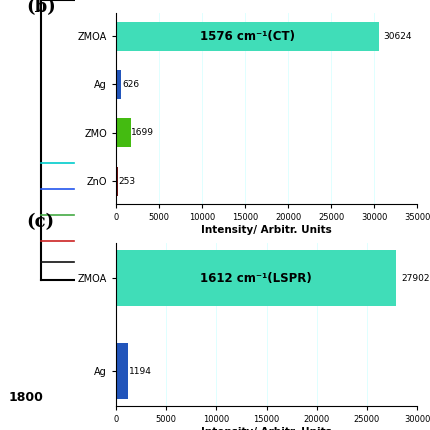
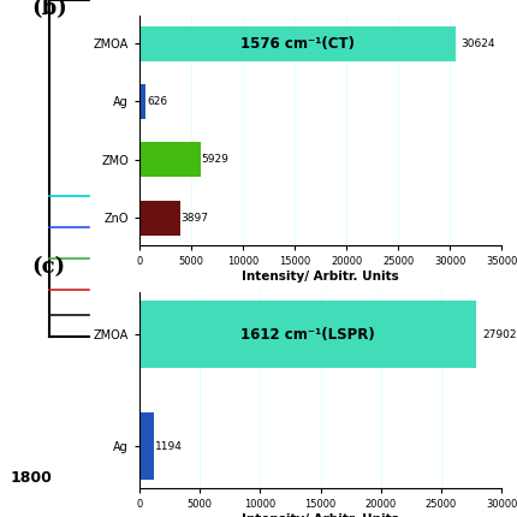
ZMO: 1699 -> 5929
ZnO: 253 -> 3897
